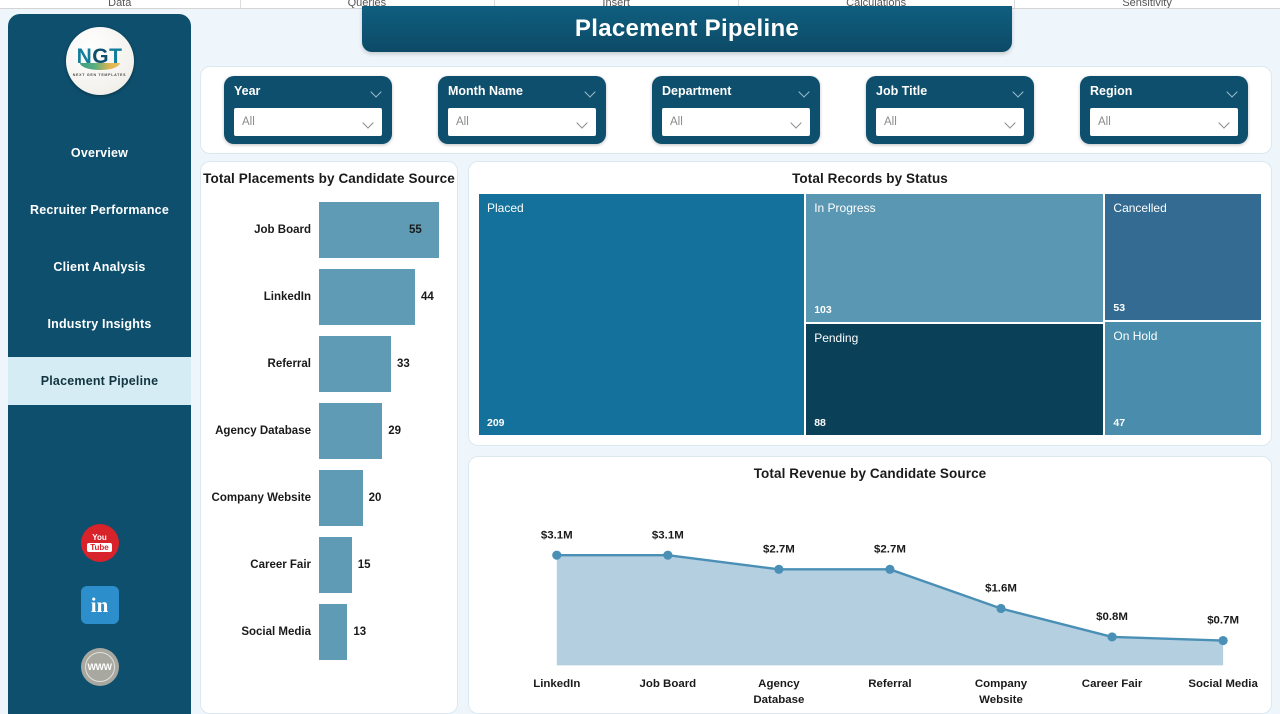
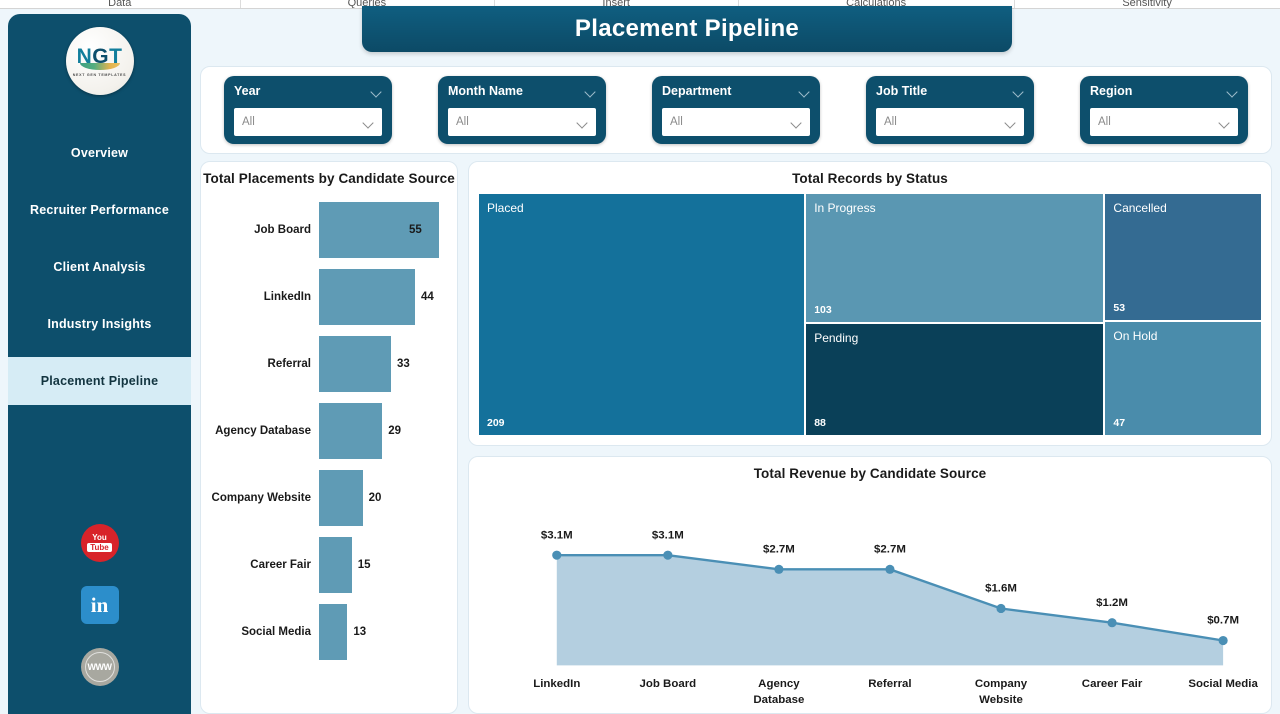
Total Revenue by Candidate Source/Career Fair: $0.8M -> $1.2M
